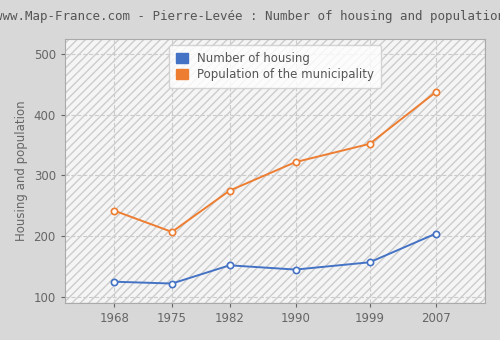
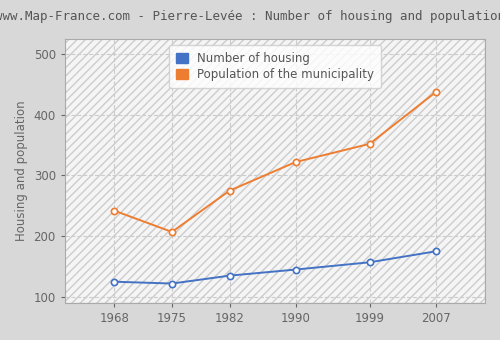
Number of housing/1982: 152 -> 135
Number of housing/2007: 204 -> 175
